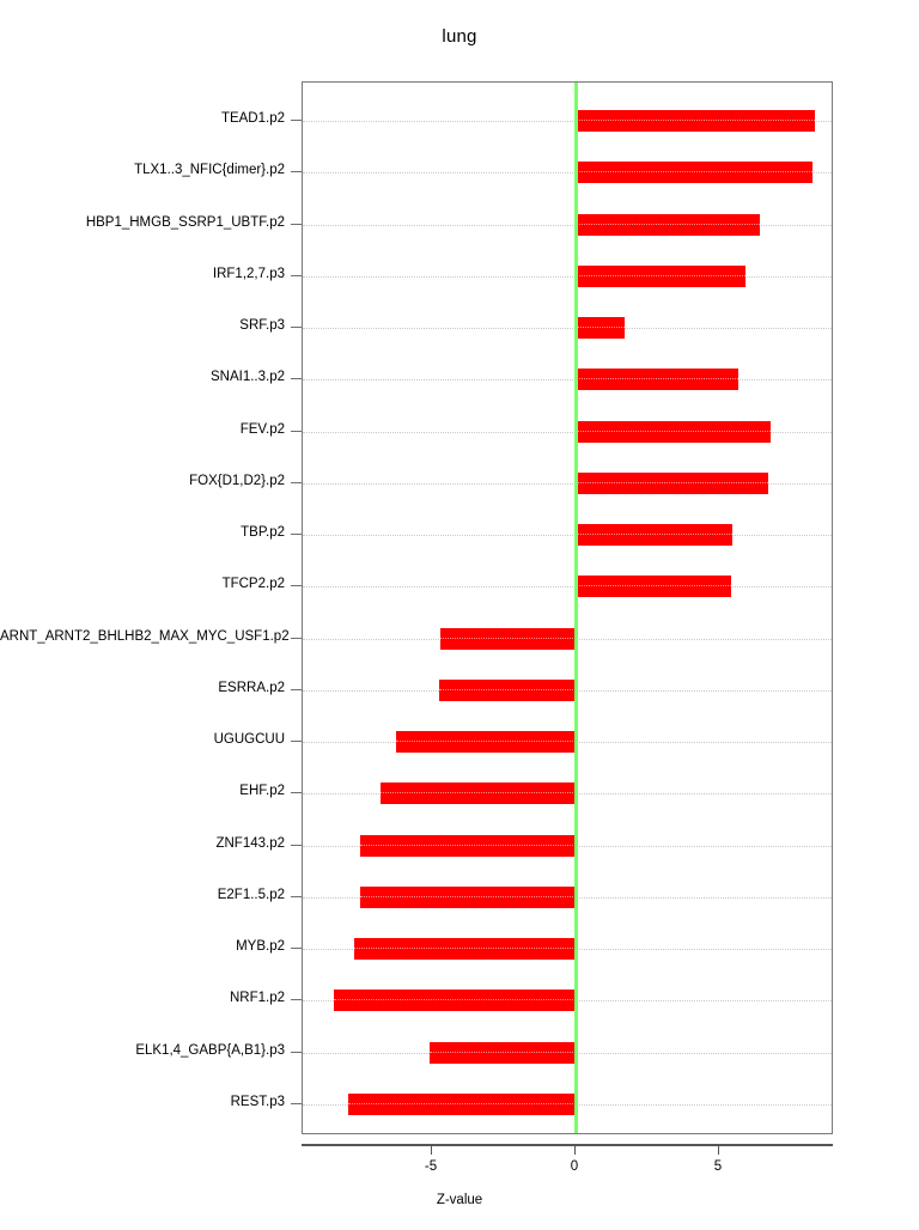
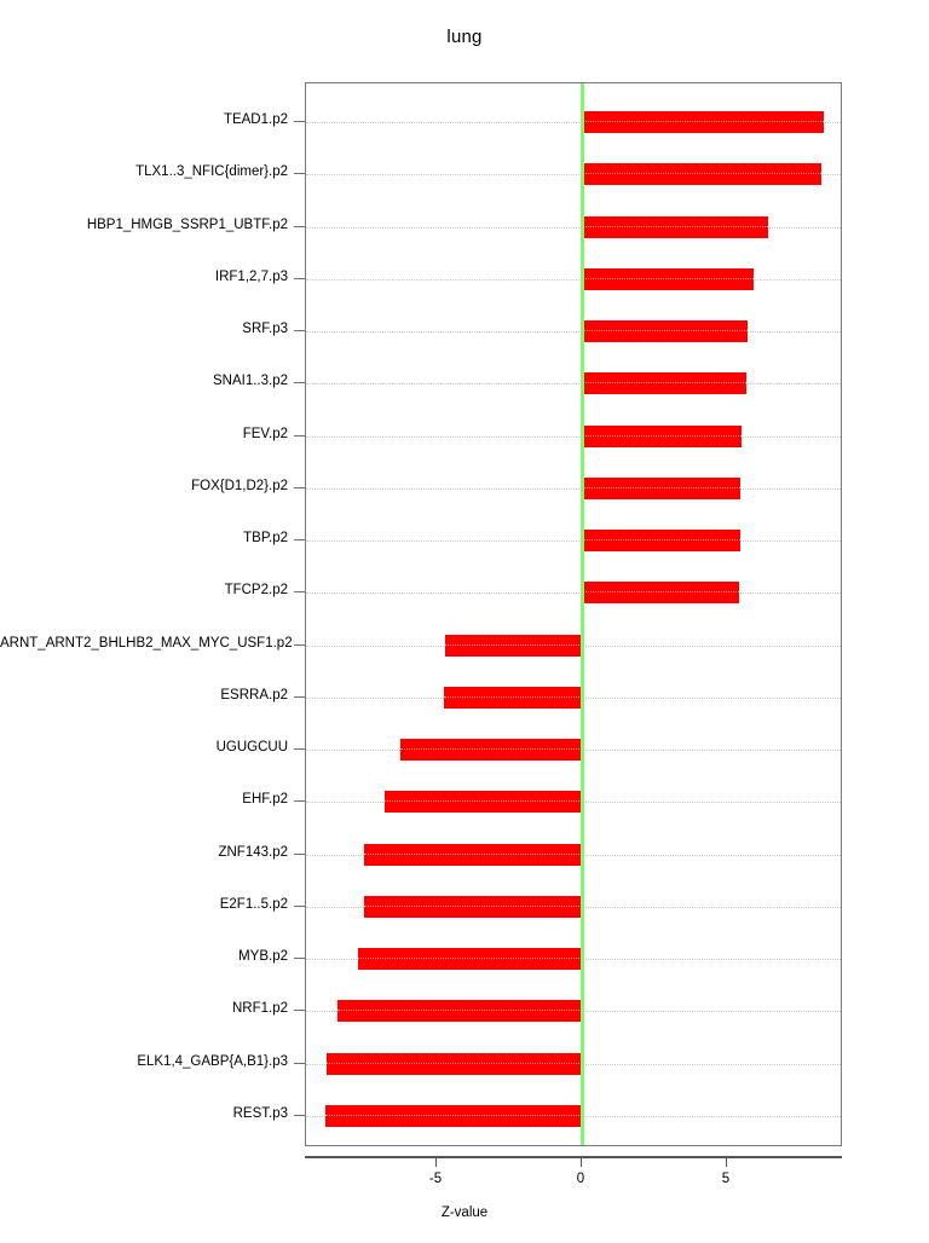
SRF.p3: 1.7 -> 5.7
FEV.p2: 6.8 -> 5.5
FOX{D1,D2}.p2: 6.7 -> 5.5
ELK1,4_GABP{A,B1}.p3: -5.1 -> -8.8
REST.p3: -7.9 -> -8.8
